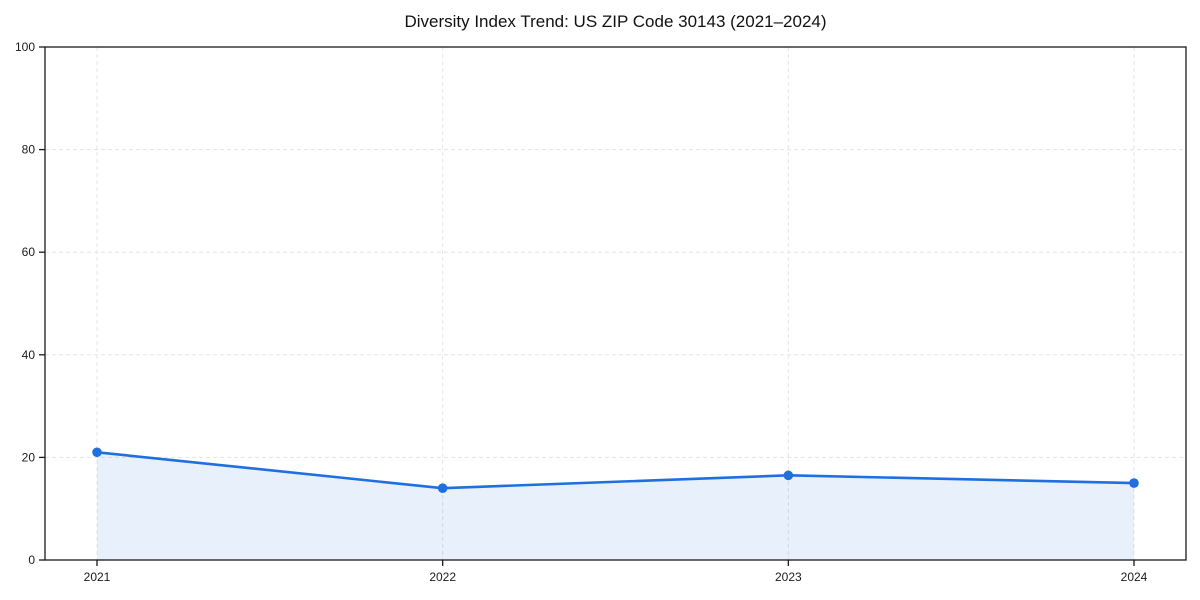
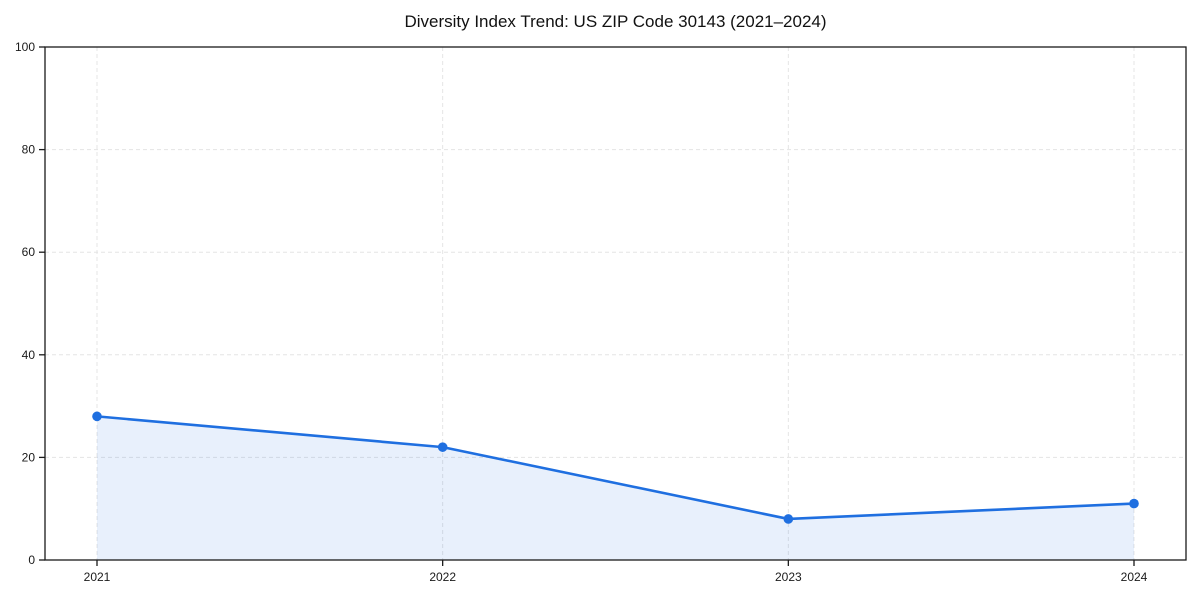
2021: 21 -> 28
2022: 14 -> 22
2023: 16 -> 8
2024: 15 -> 11
